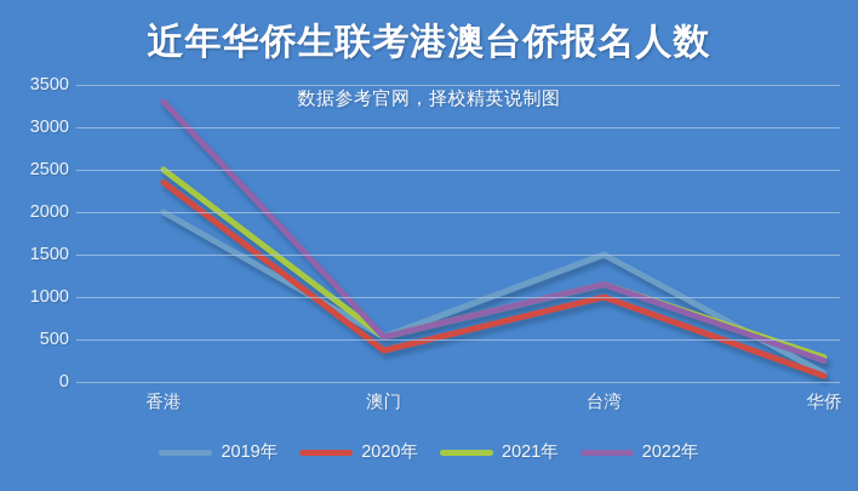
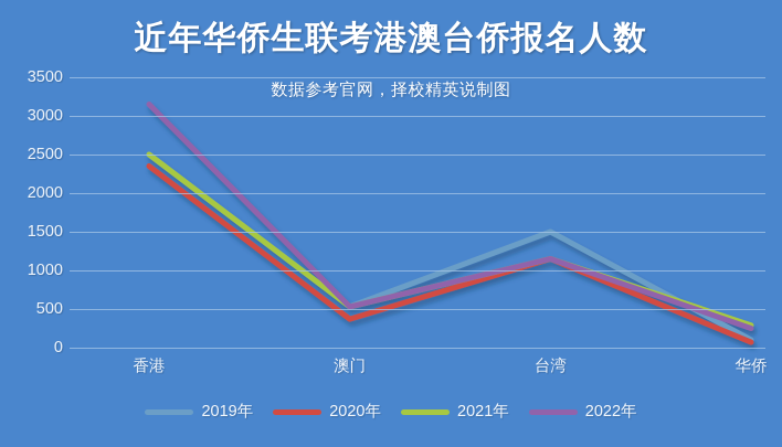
2019年/香港: 2000 -> 2500
2022年/香港: 3300 -> 3200
2020年/台湾: 1000 -> 1200
